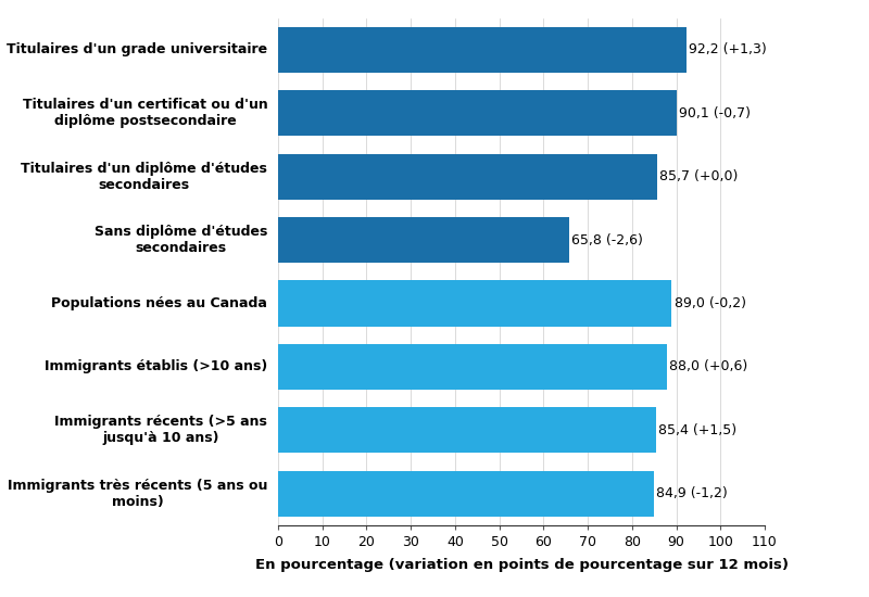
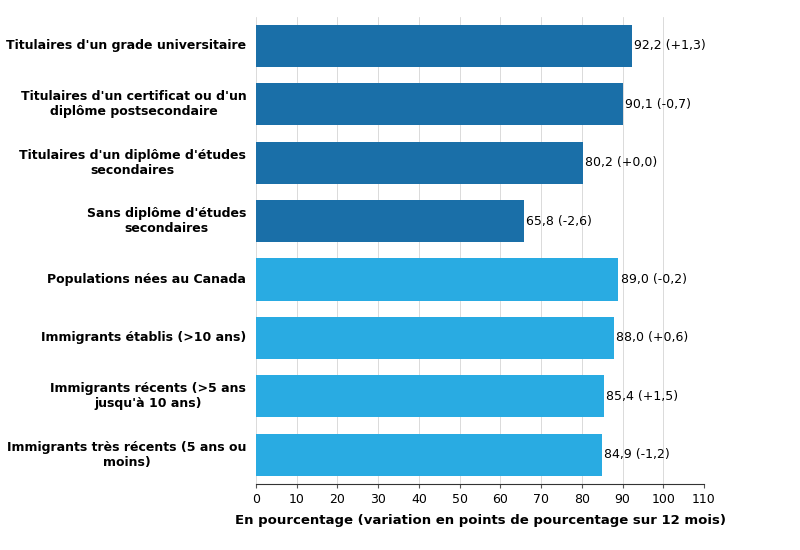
Titulaires d'un diplôme d'études secondaires: 85,7 -> 80,2
